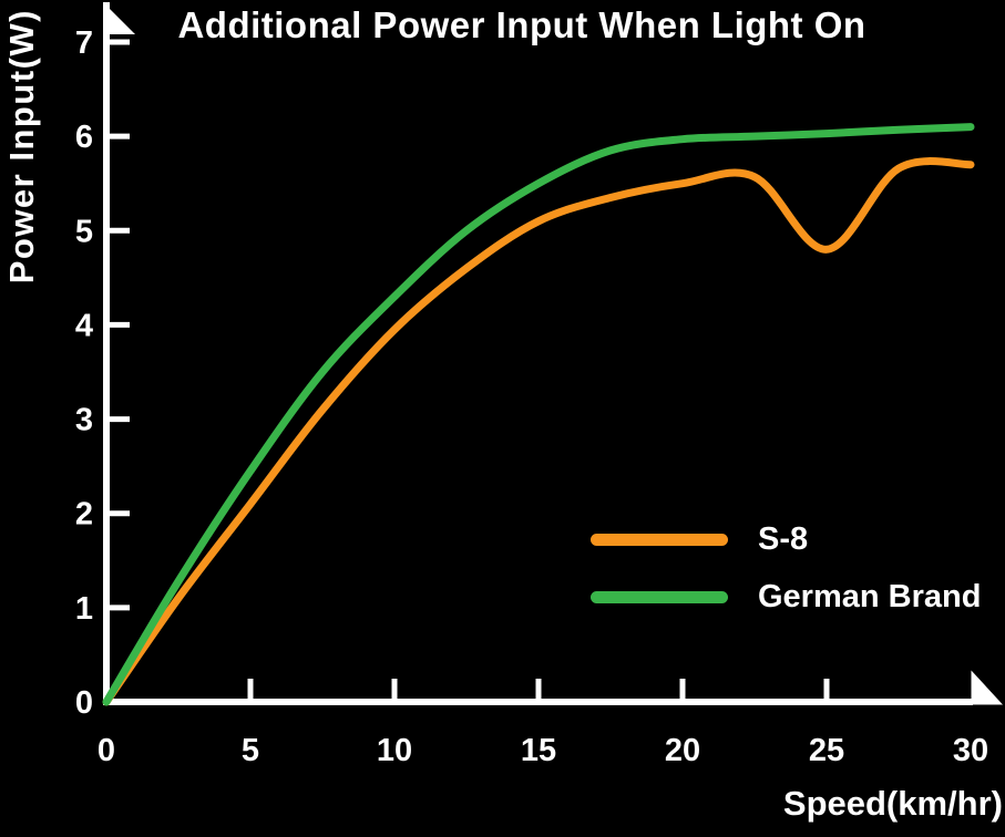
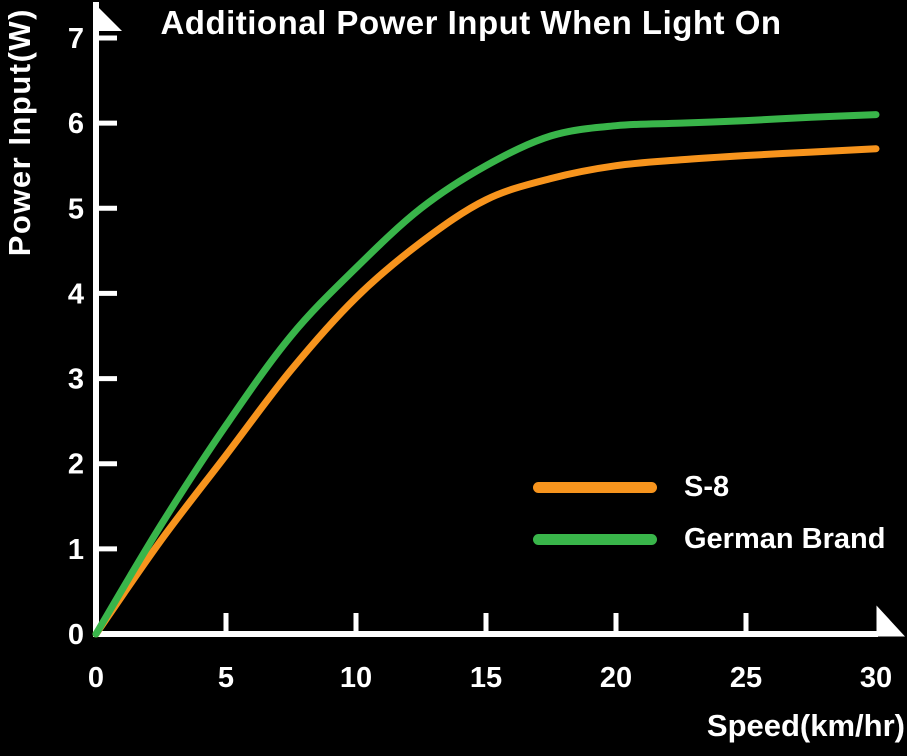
S-8/25: 4.8 -> 5.6
